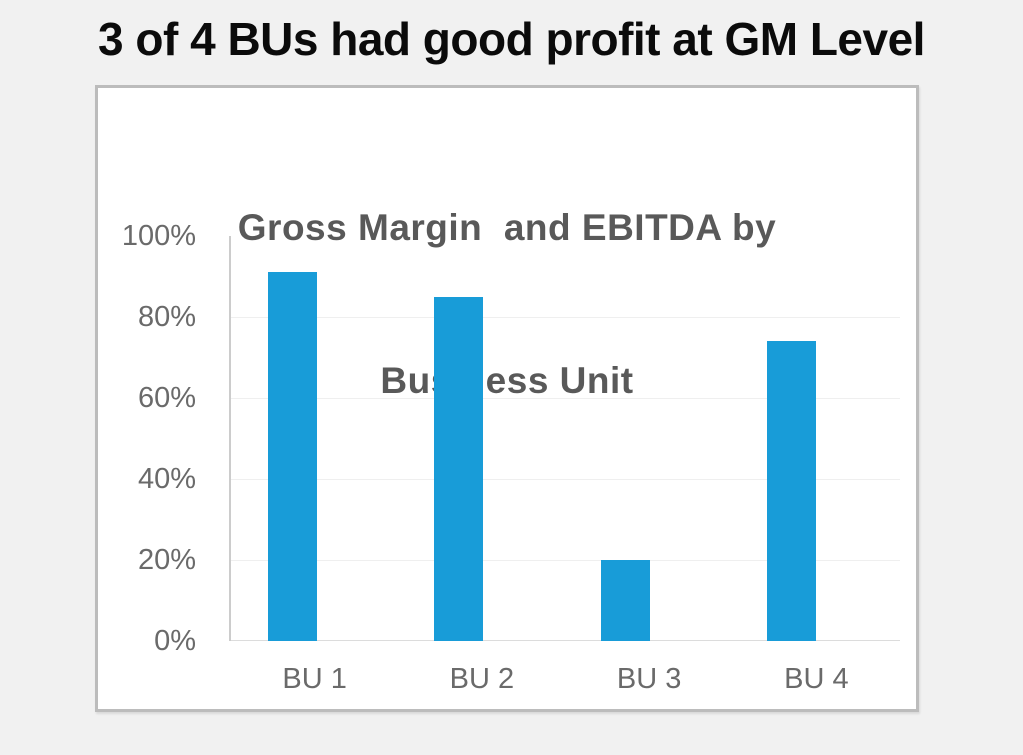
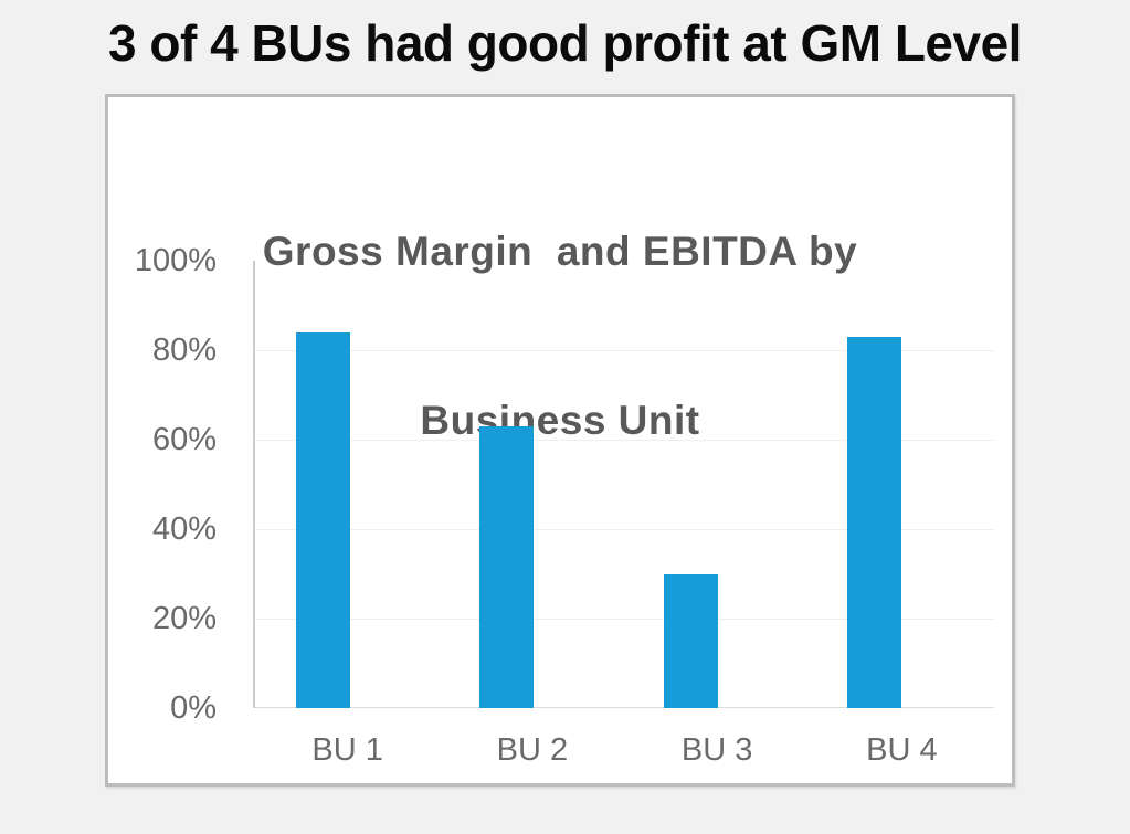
BU 1: 91% -> 84%
BU 2: 85% -> 63%
BU 3: 20% -> 30%
BU 4: 74% -> 83%
